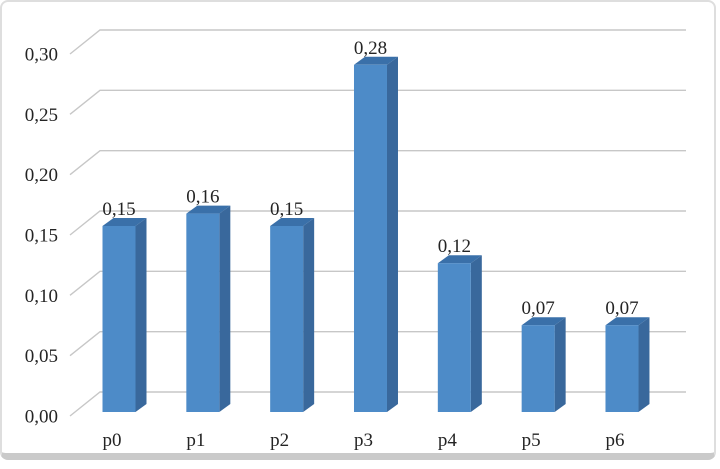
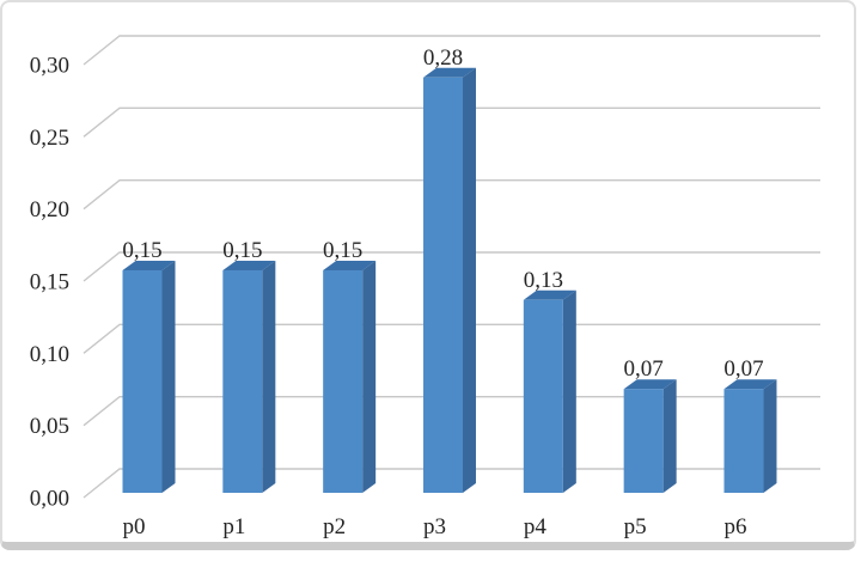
p1: 0,16 -> 0,15
p4: 0,12 -> 0,13
